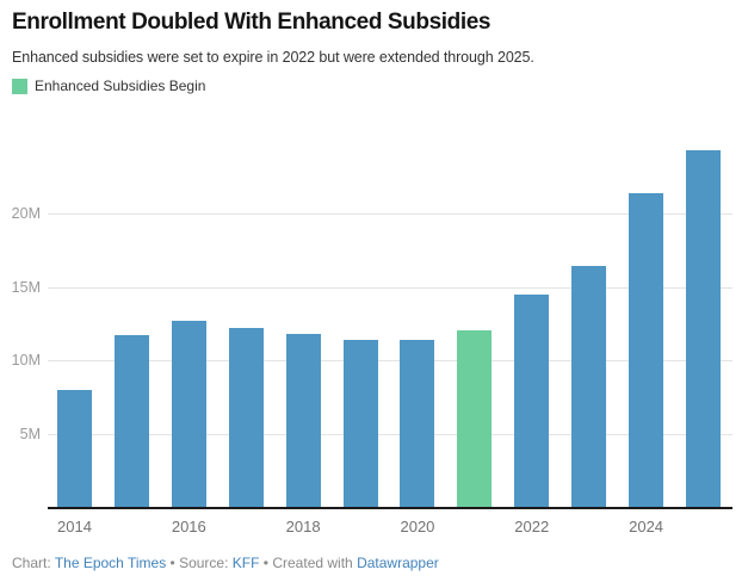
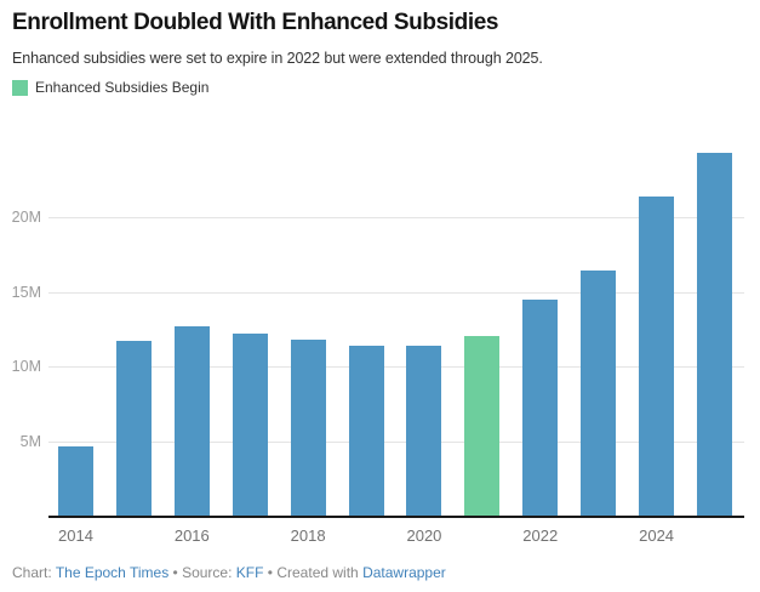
2014: 8.0M -> 4.6M
